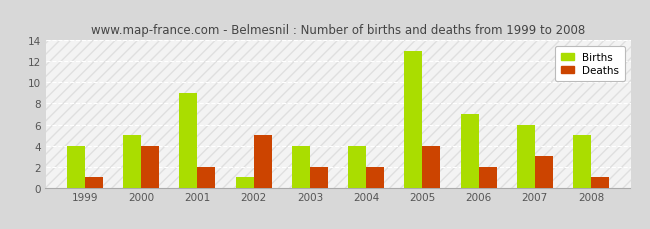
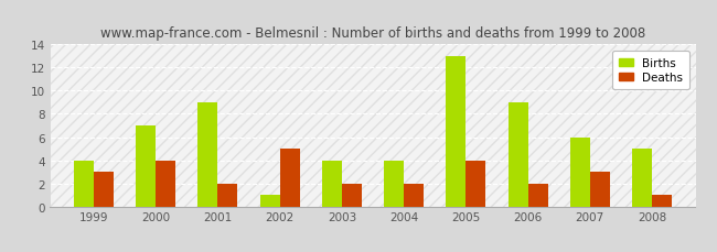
Deaths/1999: 1 -> 3
Births/2000: 5 -> 7
Births/2006: 7 -> 9
